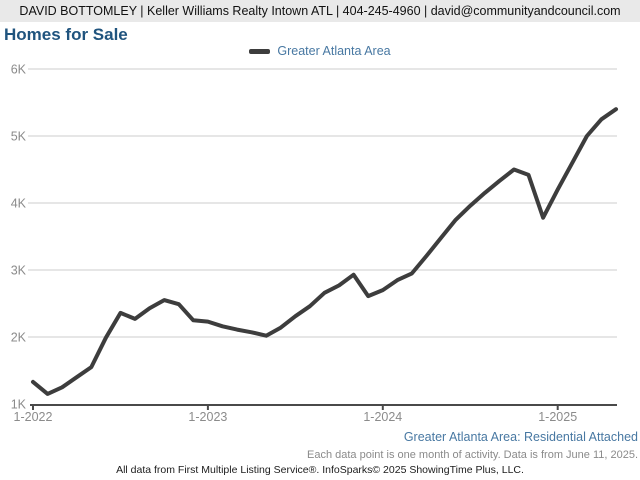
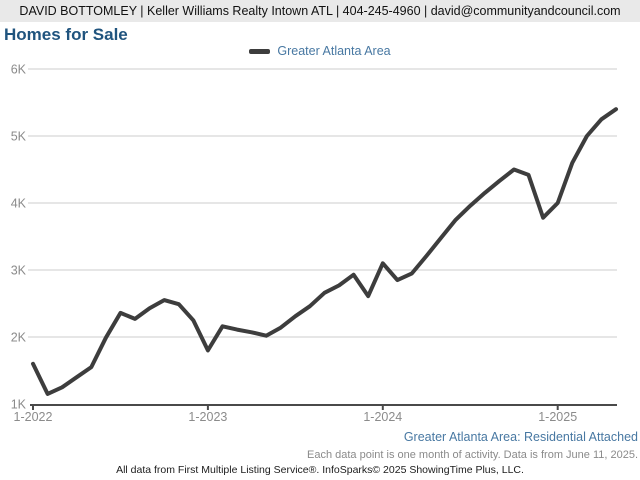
1-2022: 1.3K -> 1.6K
1-2023: 2.2K -> 1.8K
1-2024: 2.7K -> 3.1K
1-2025: 4.2K -> 4.0K
